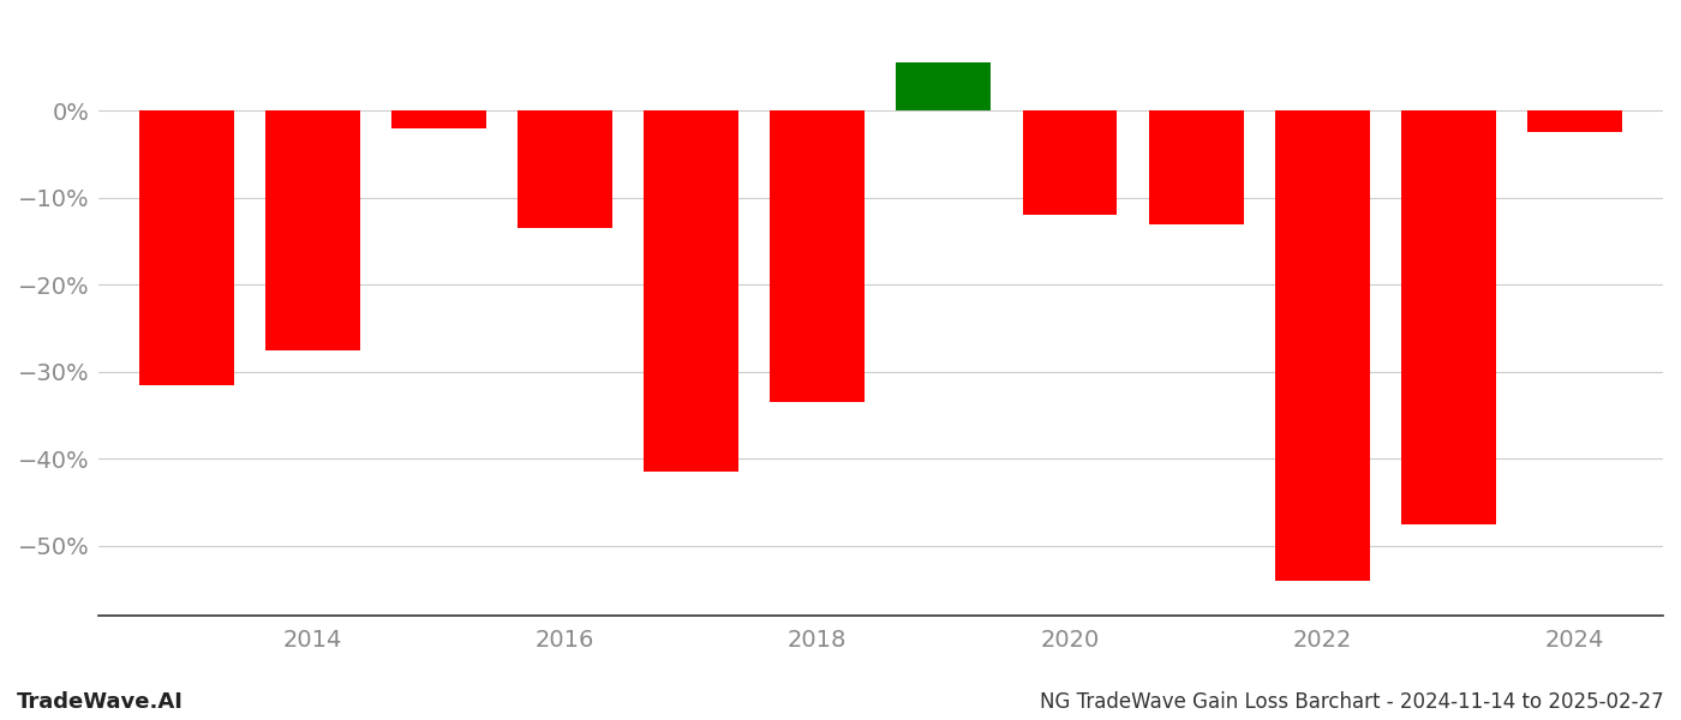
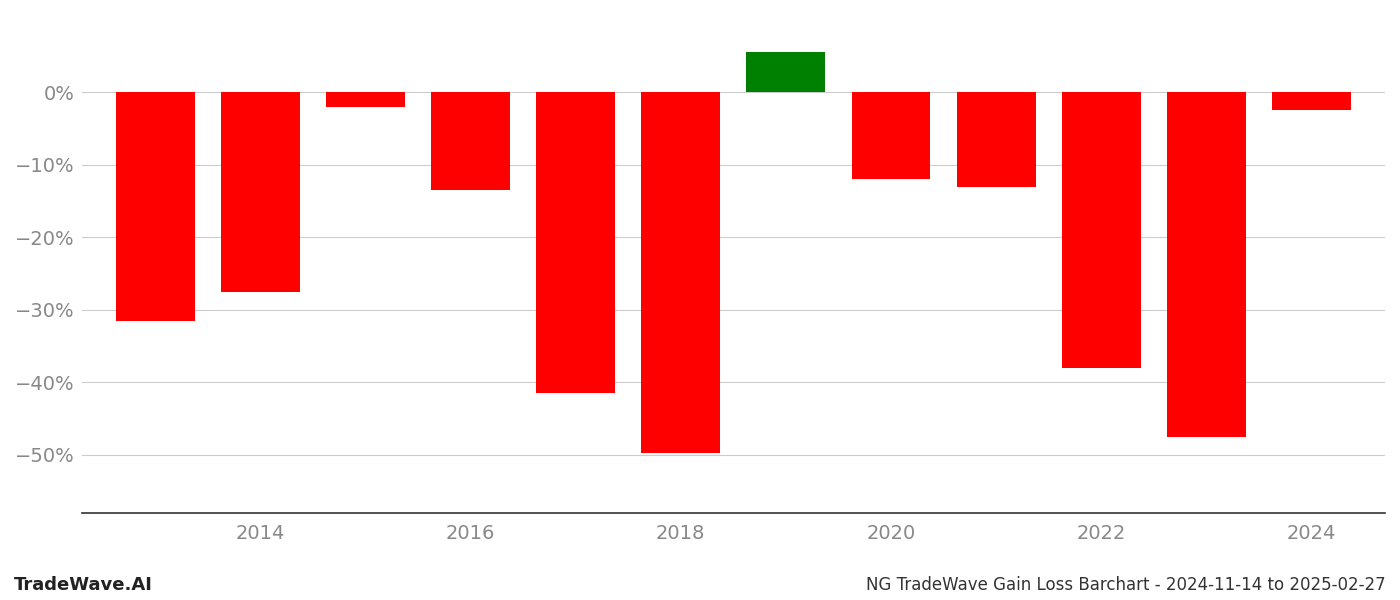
2018: -33.5% -> -49.8%
2022: -54.0% -> -38.0%
